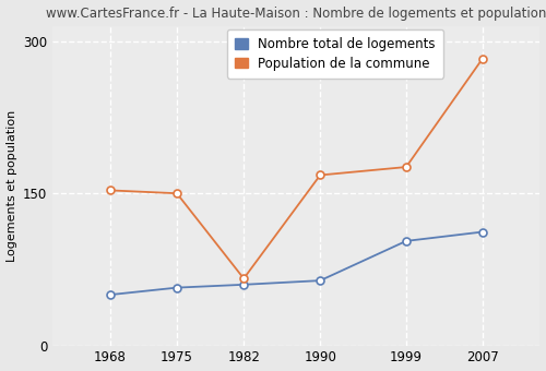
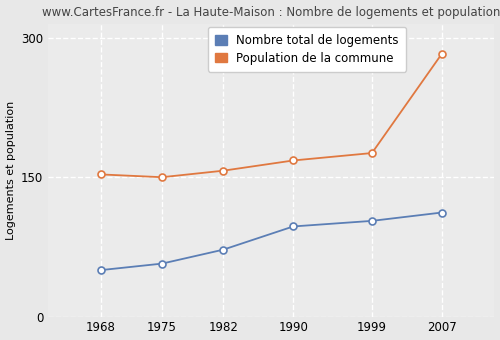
Nombre total de logements/1982: 60 -> 72
Population de la commune/1982: 66 -> 157
Nombre total de logements/1990: 64 -> 97
